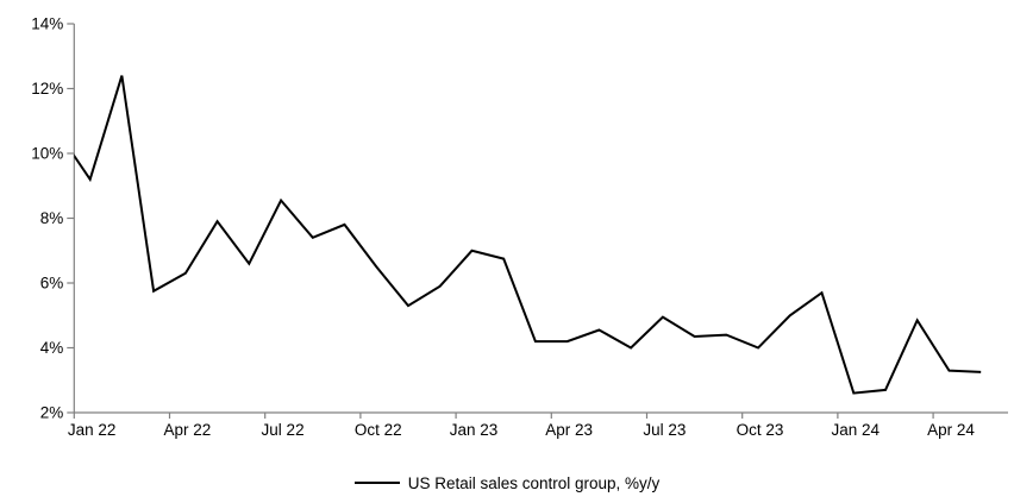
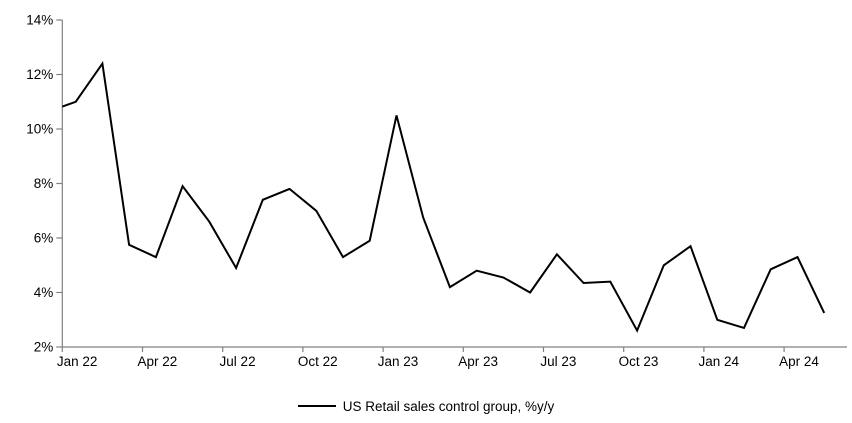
Jan 22: 9.2% -> 11.0%
Apr 22: 6.3% -> 5.3%
Jul 22: 8.6% -> 4.9%
Oct 22: 6.5% -> 7.0%
Jan 23: 7.0% -> 10.5%
Apr 23: 4.2% -> 4.8%
Jul 23: 5.0% -> 5.4%
Oct 23: 4.0% -> 2.6%
Jan 24: 2.6% -> 3.0%
Apr 24: 3.3% -> 5.3%
